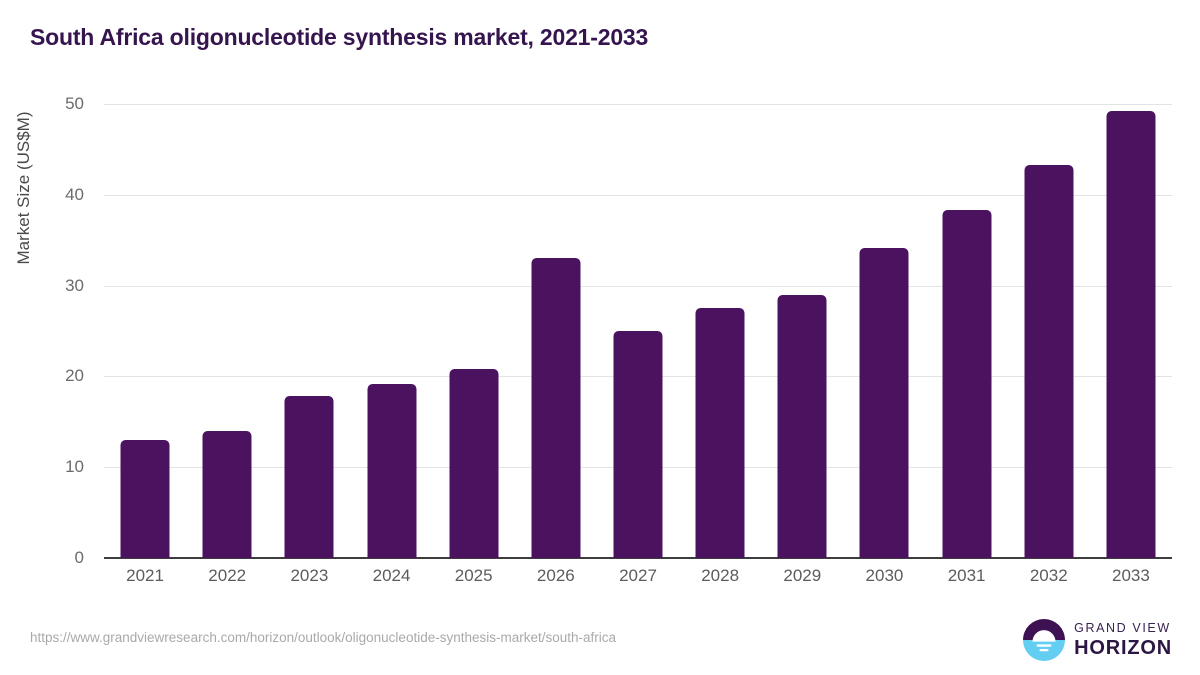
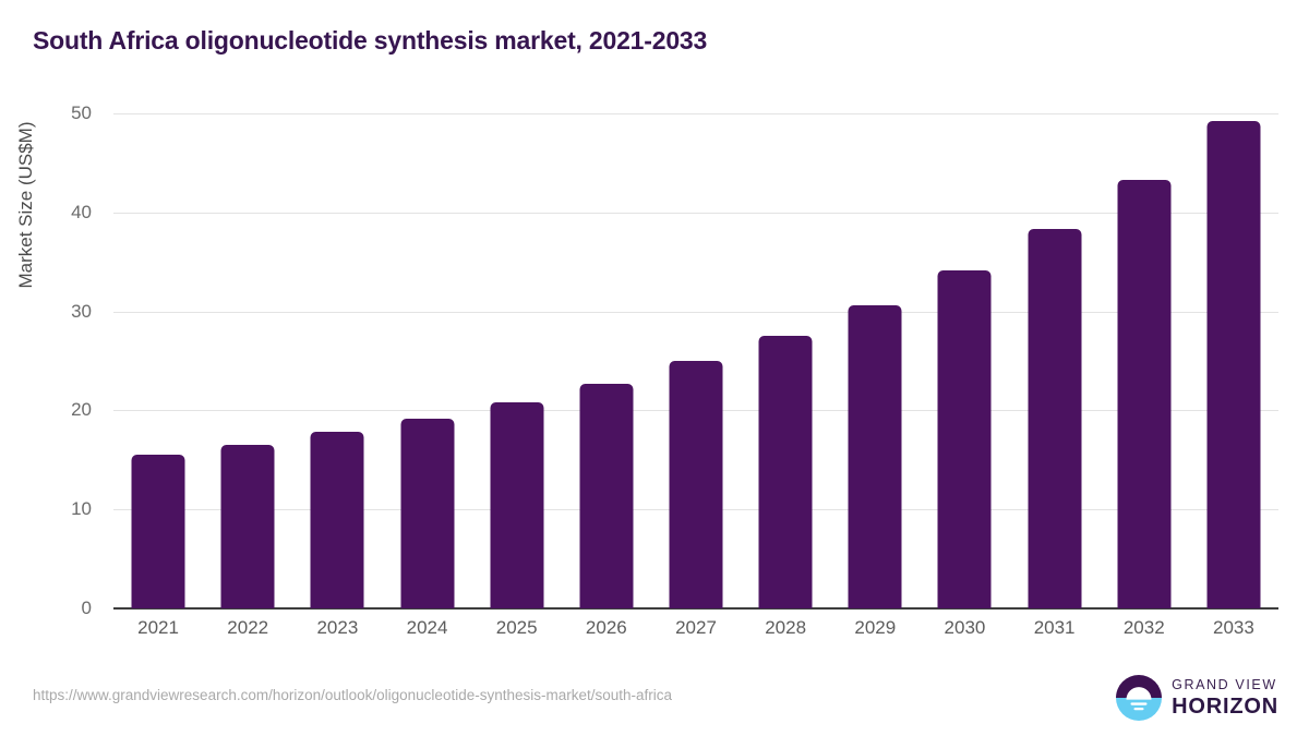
2021: 13 -> 16
2022: 14 -> 16
2026: 33 -> 23
2029: 29 -> 31
